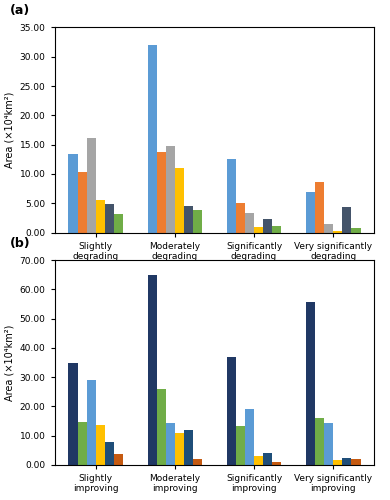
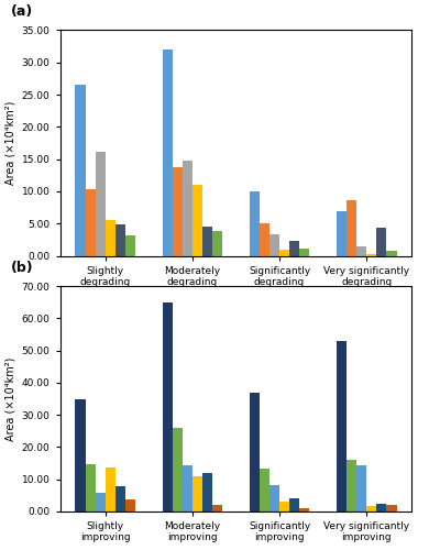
Africa/Slightly degrading: 13.4 -> 26.5
Africa/Significantly degrading: 12.6 -> 10.0
Africa/Slightly improving: 29.0 -> 5.8
Africa/Significantly improving: 19.0 -> 8.3
Asia/Very significantly improving: 55.5 -> 53.0
